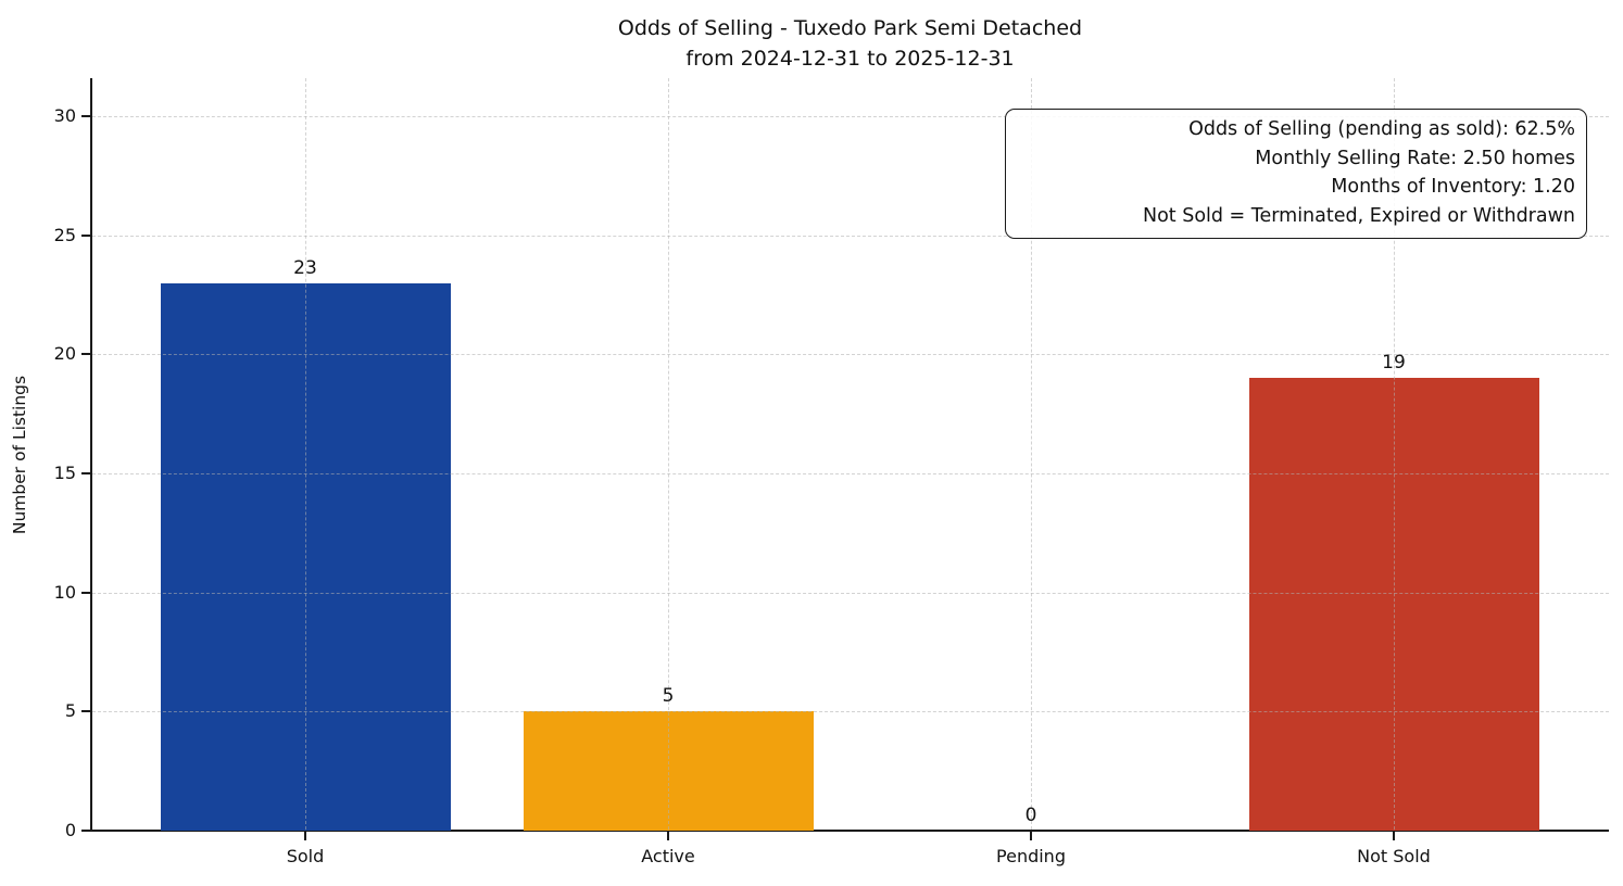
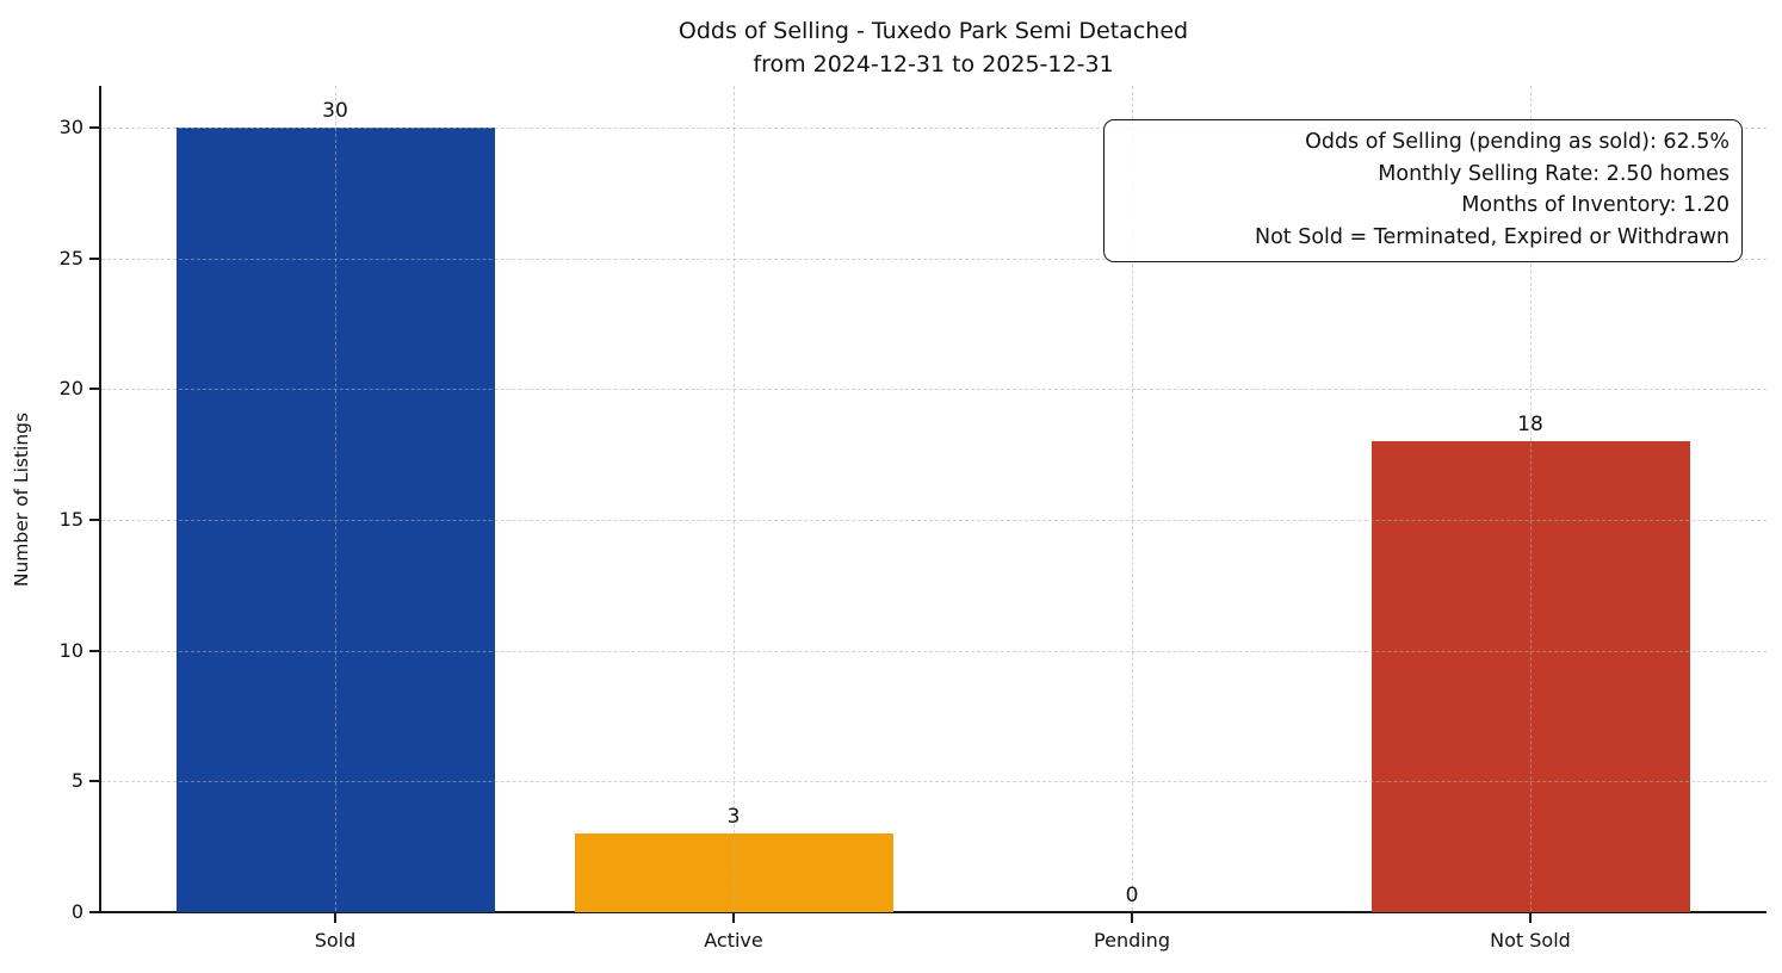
Sold: 23 -> 30
Active: 5 -> 3
Not Sold: 19 -> 18
